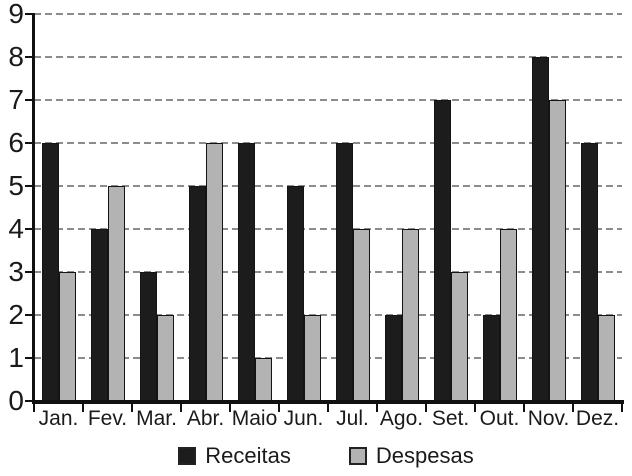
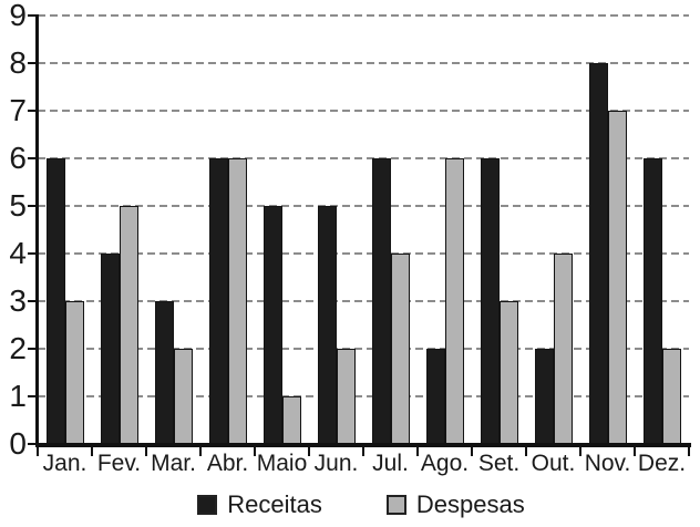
Receitas/Abr.: 5 -> 6
Receitas/Maio: 6 -> 5
Despesas/Ago.: 4 -> 6
Receitas/Set.: 7 -> 6
